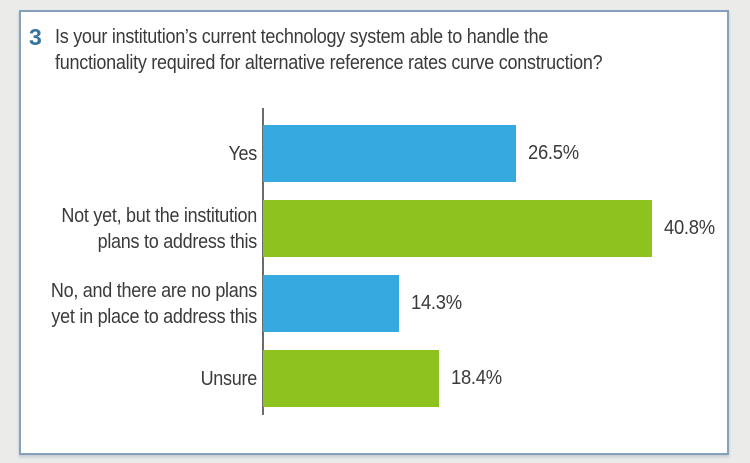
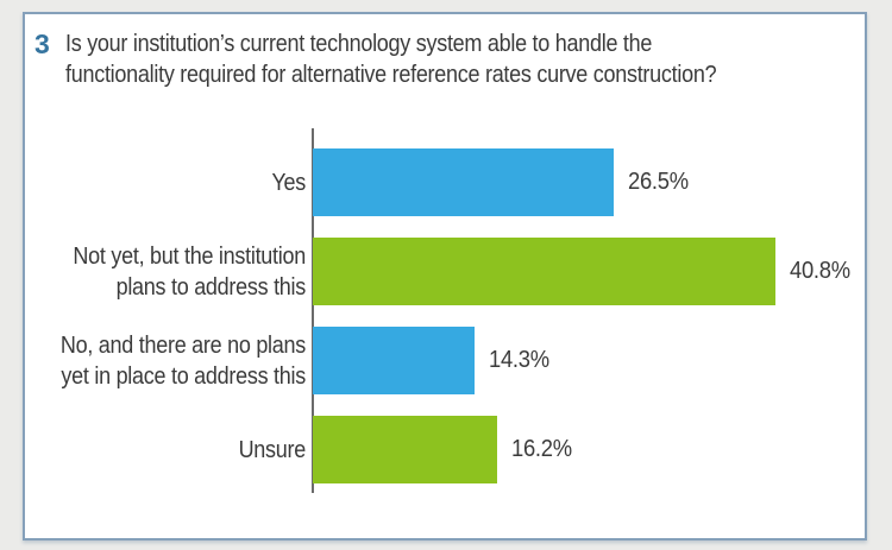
Unsure: 18.4% -> 16.2%
